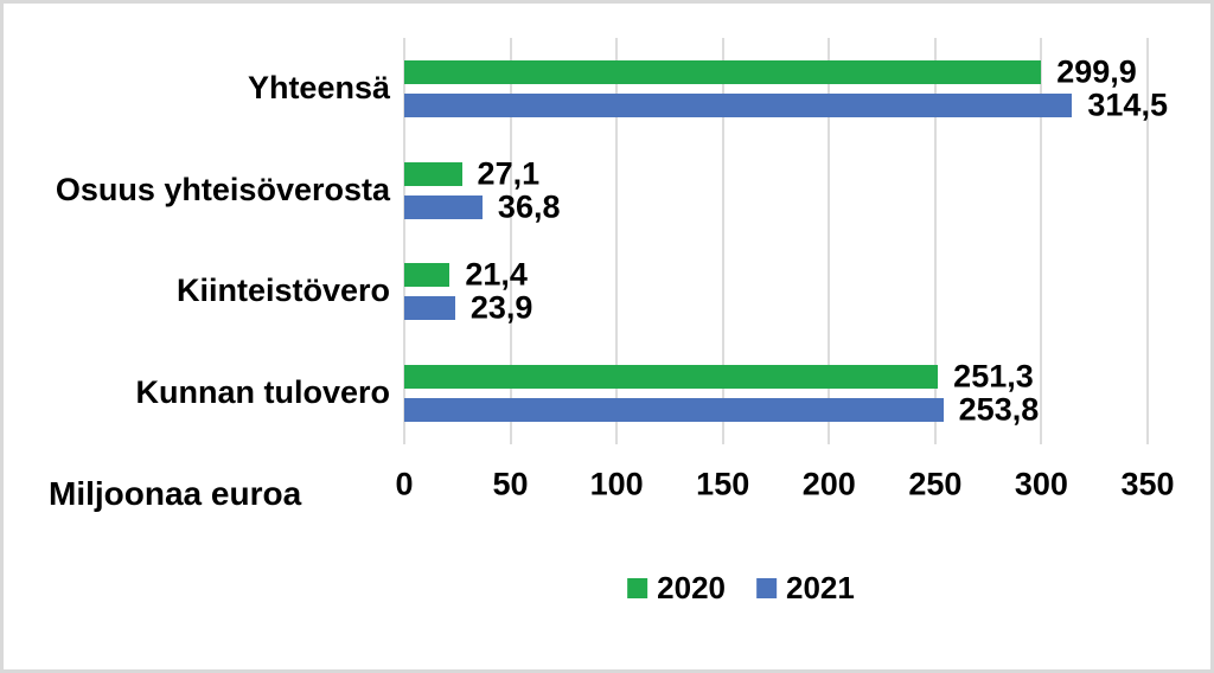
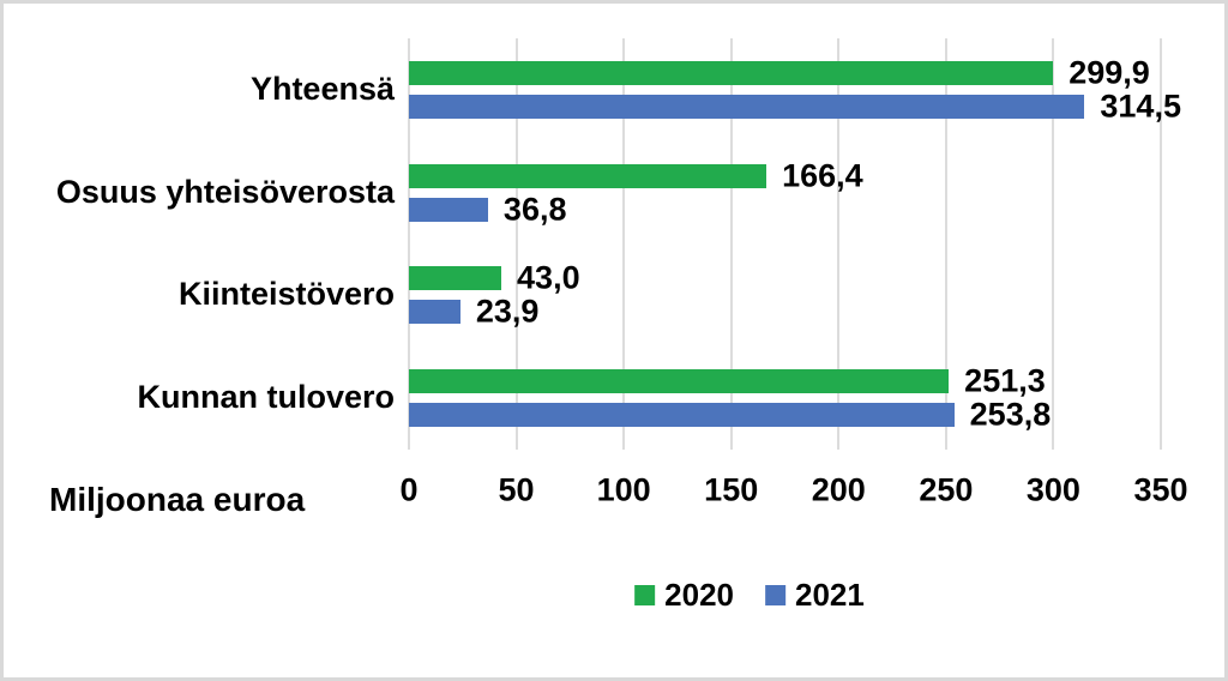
2020/Osuus yhteisöverosta: 27,1 -> 166,4
2020/Kiinteistövero: 21,4 -> 43,0
